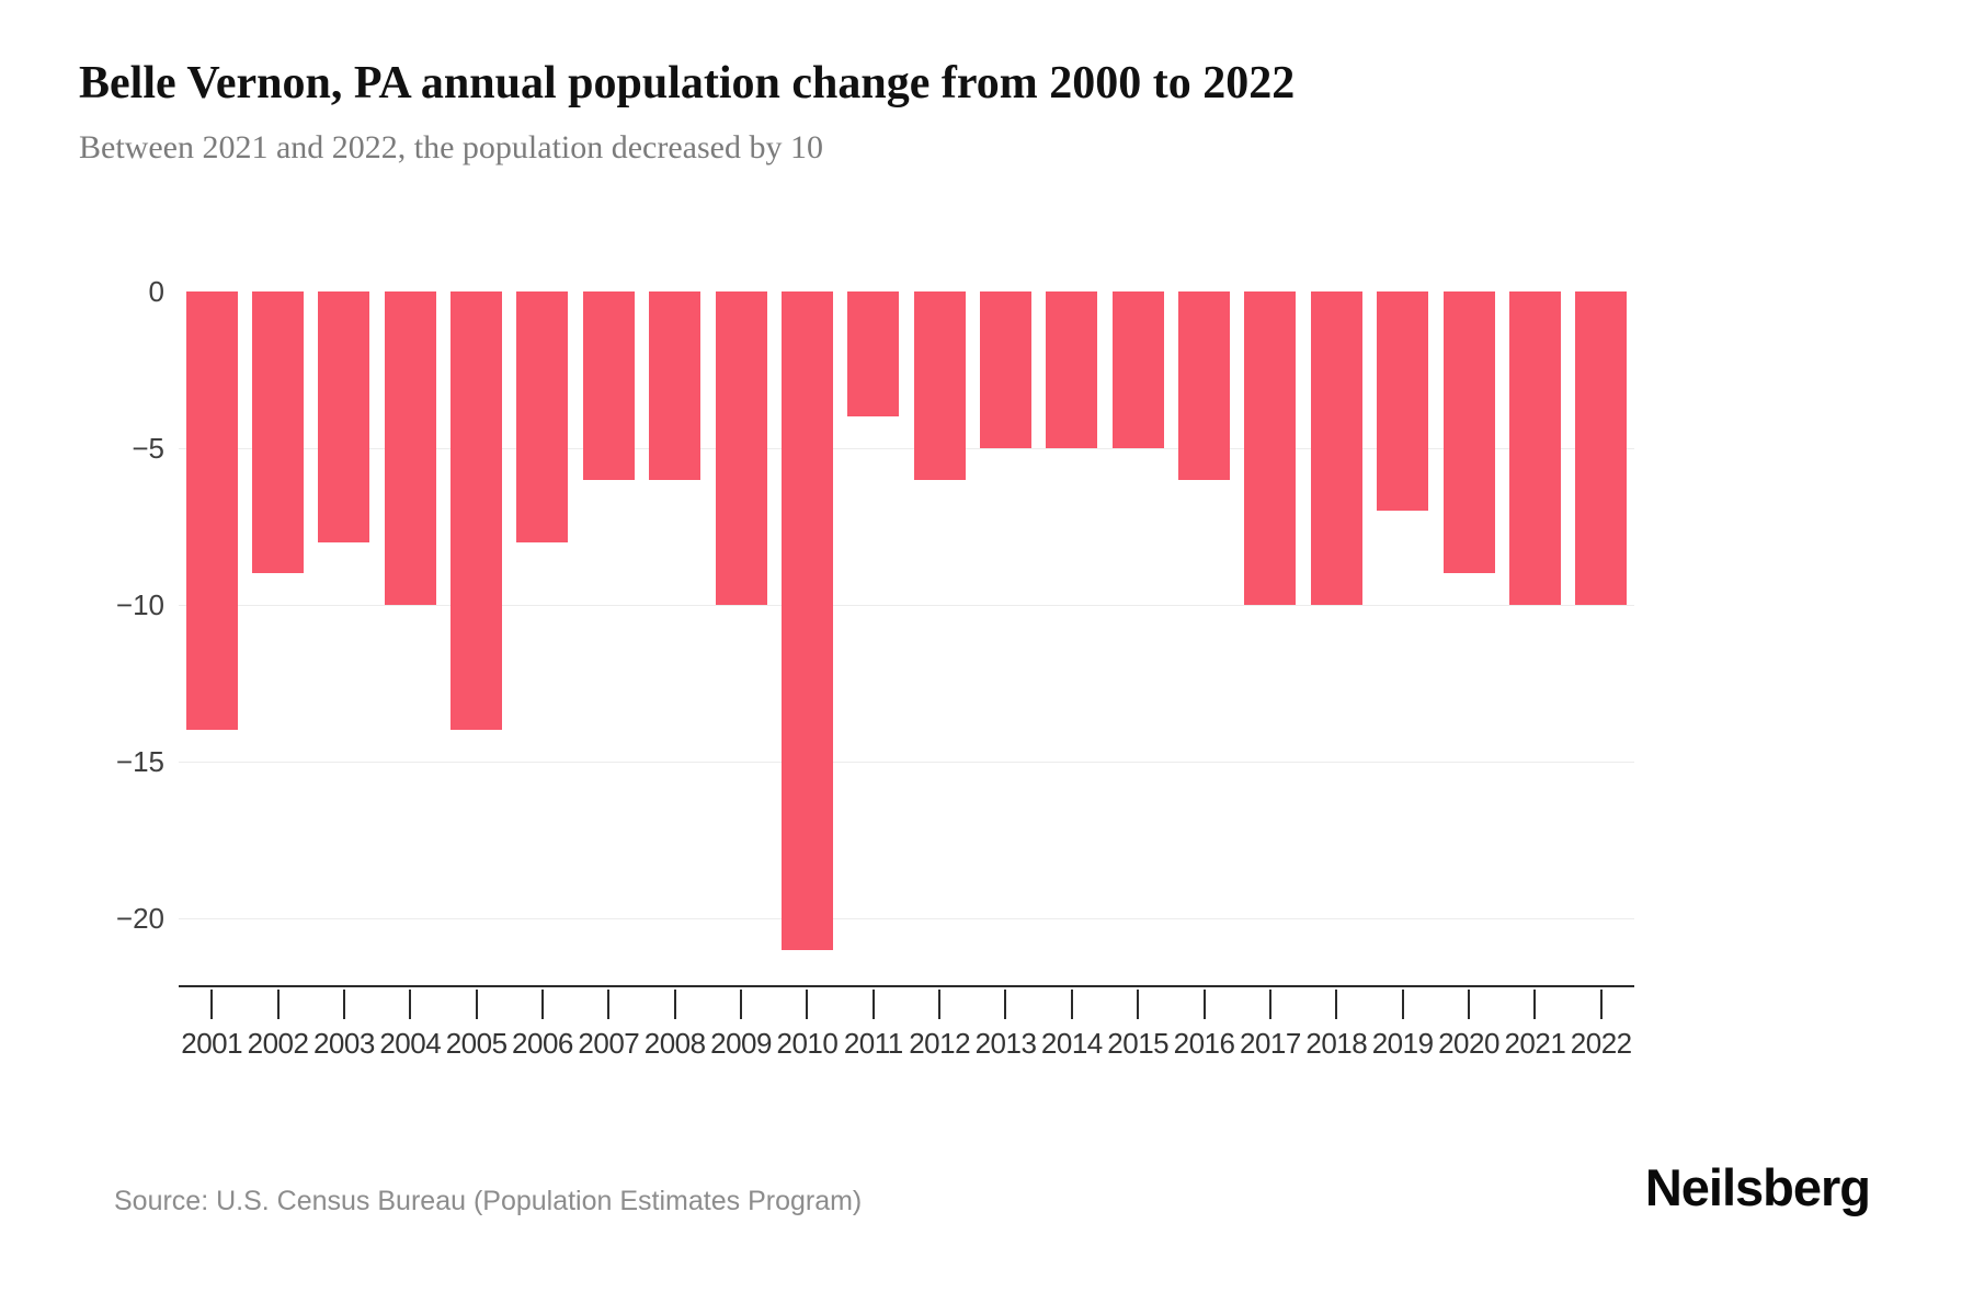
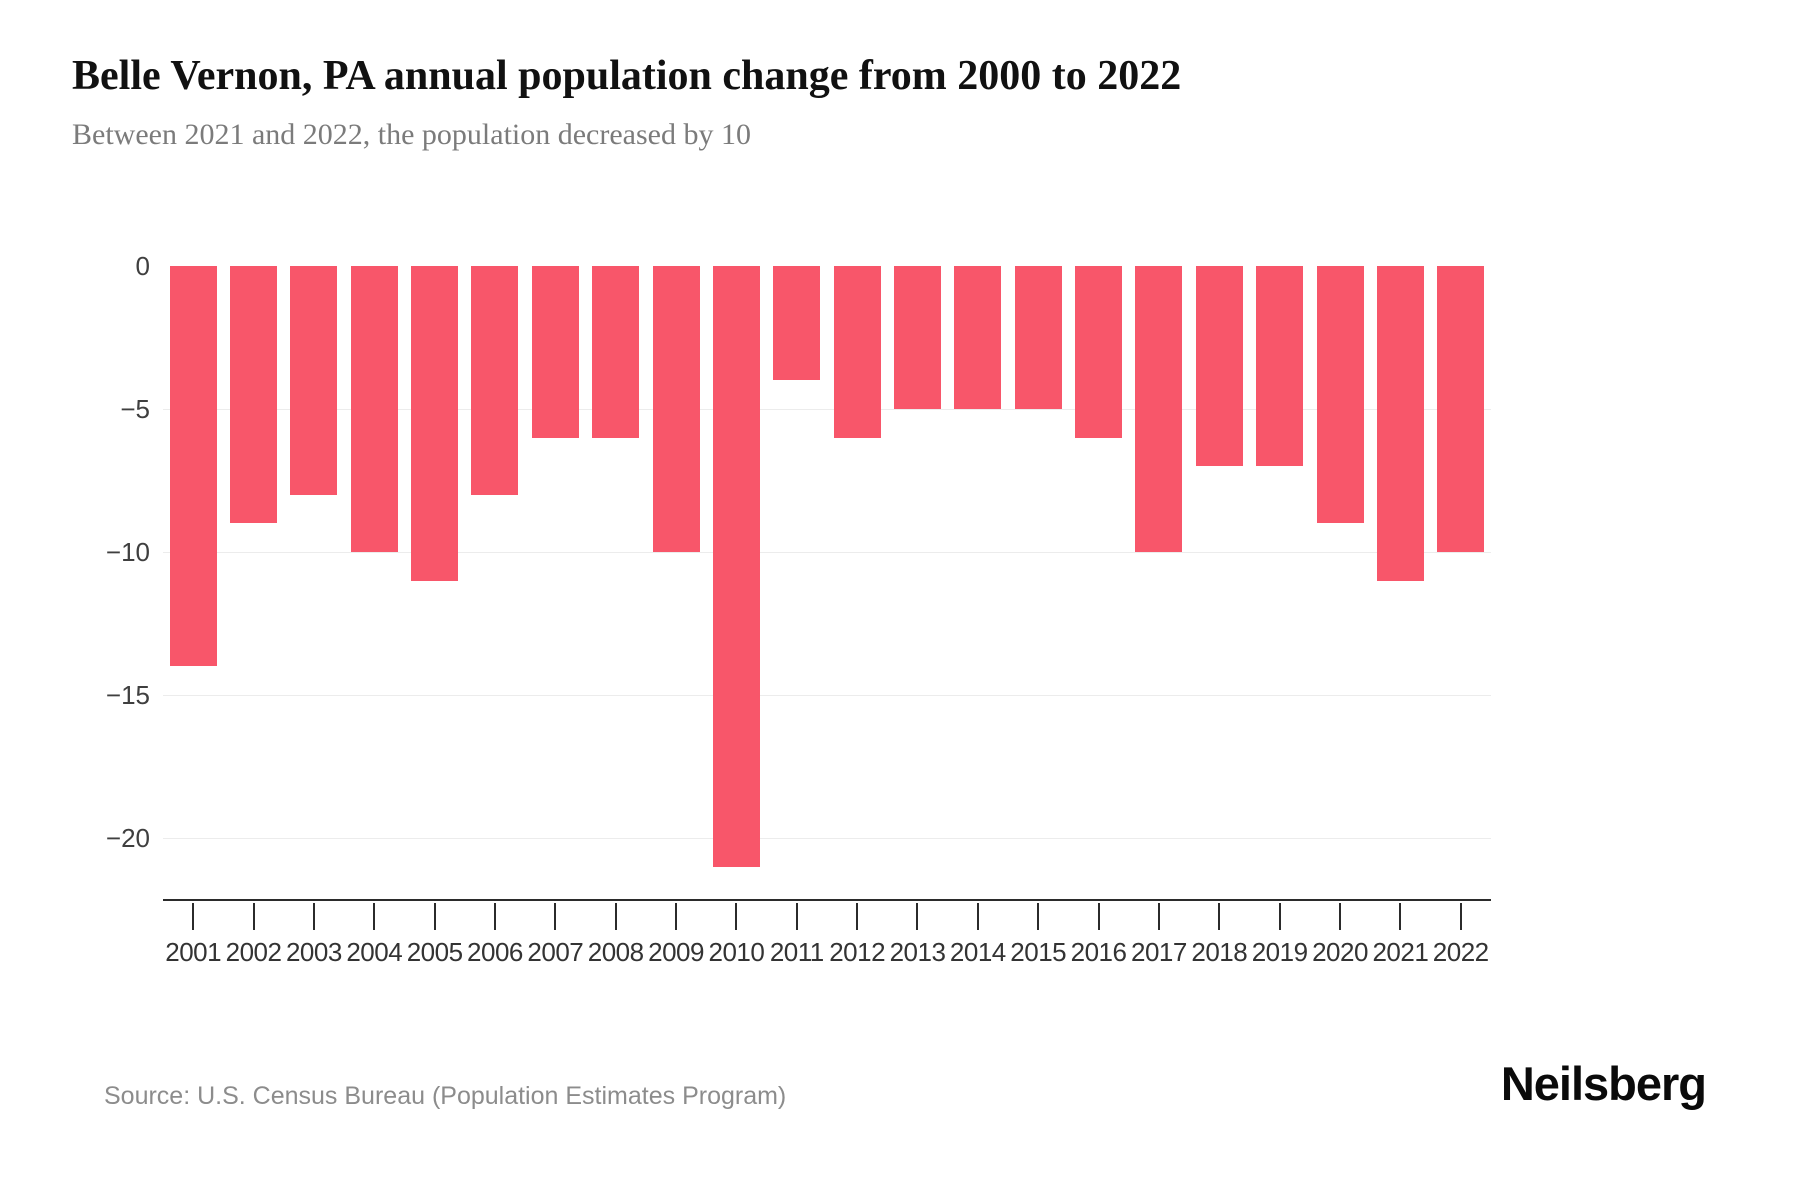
2005: -14 -> -11
2018: -10 -> -7
2021: -10 -> -11
